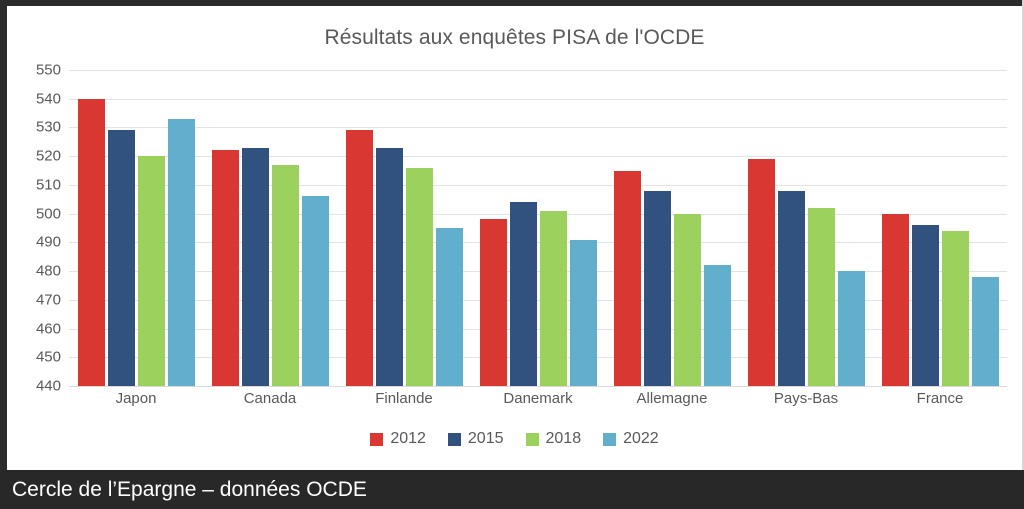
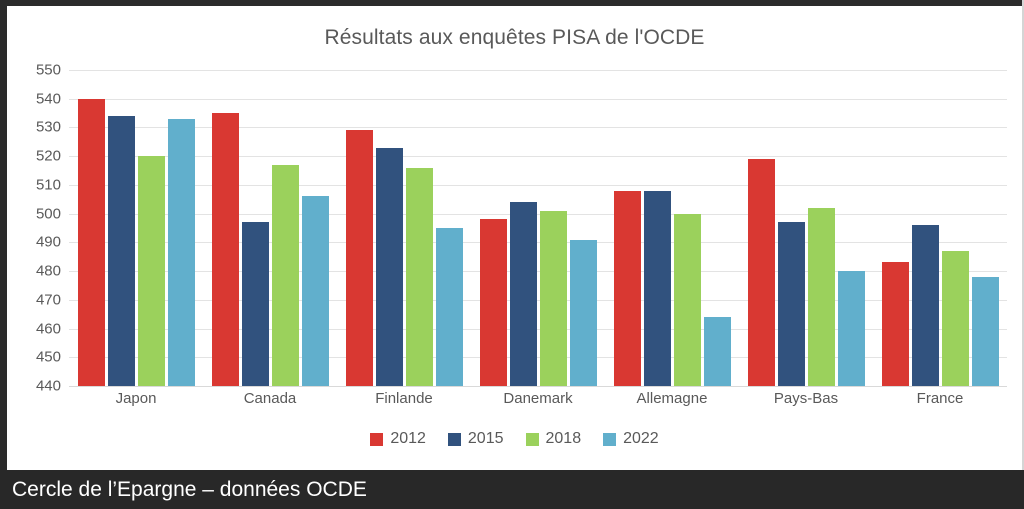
2015/Japon: 529 -> 534
2012/Canada: 522 -> 535
2015/Canada: 523 -> 497
2012/Allemagne: 515 -> 508
2022/Allemagne: 482 -> 464
2015/Pays-Bas: 508 -> 497
2012/France: 500 -> 483
2018/France: 494 -> 487
